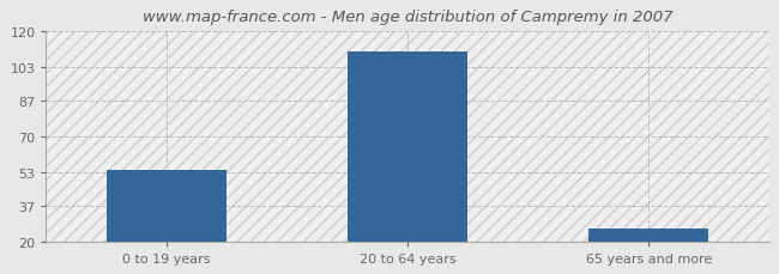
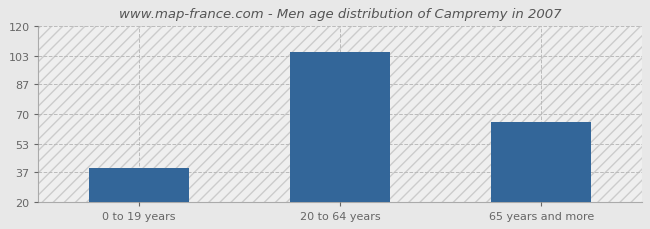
0 to 19 years: 54 -> 39
20 to 64 years: 110 -> 105
65 years and more: 26 -> 65
